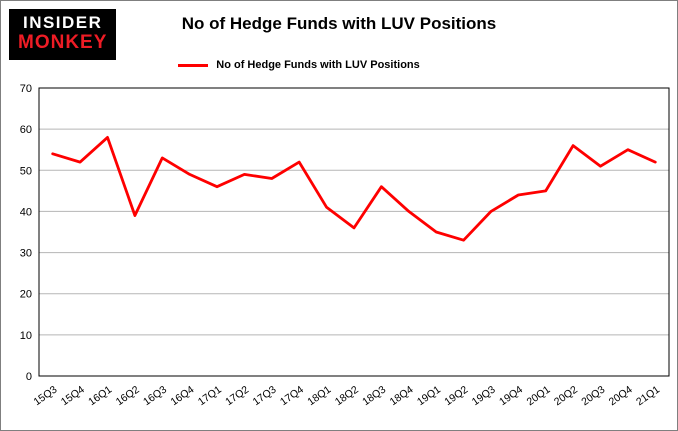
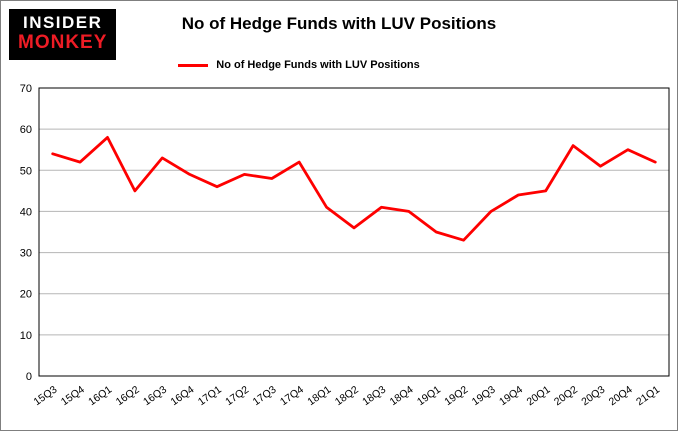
16Q2: 39 -> 45
18Q3: 46 -> 41
